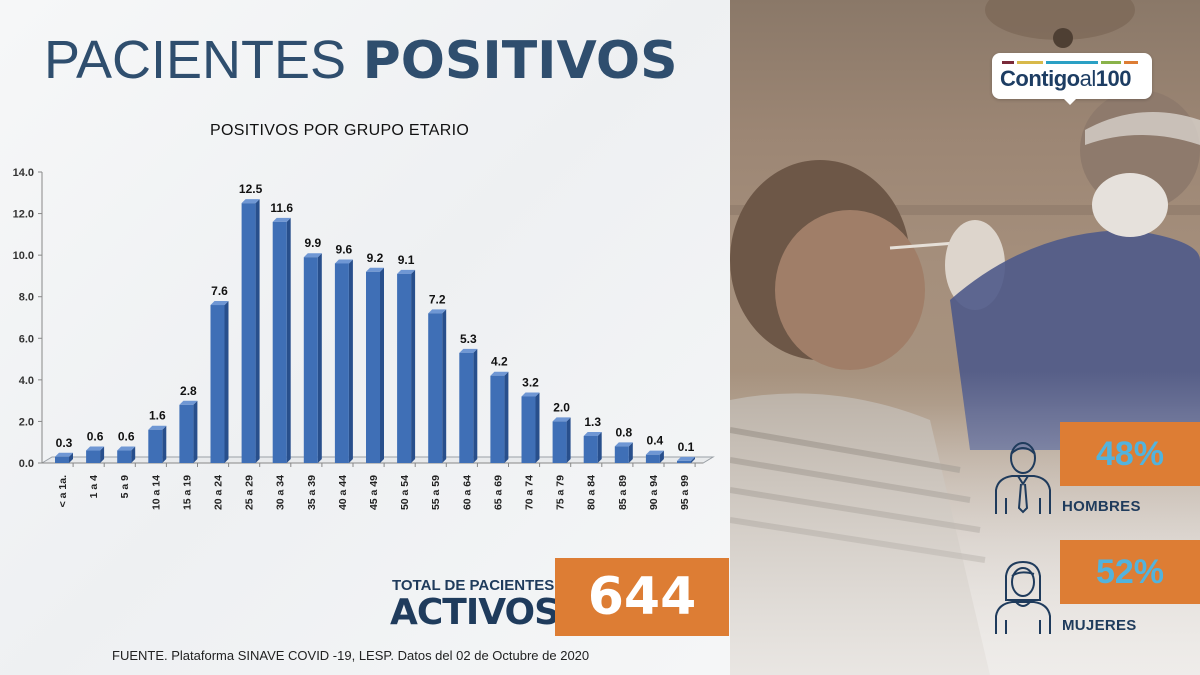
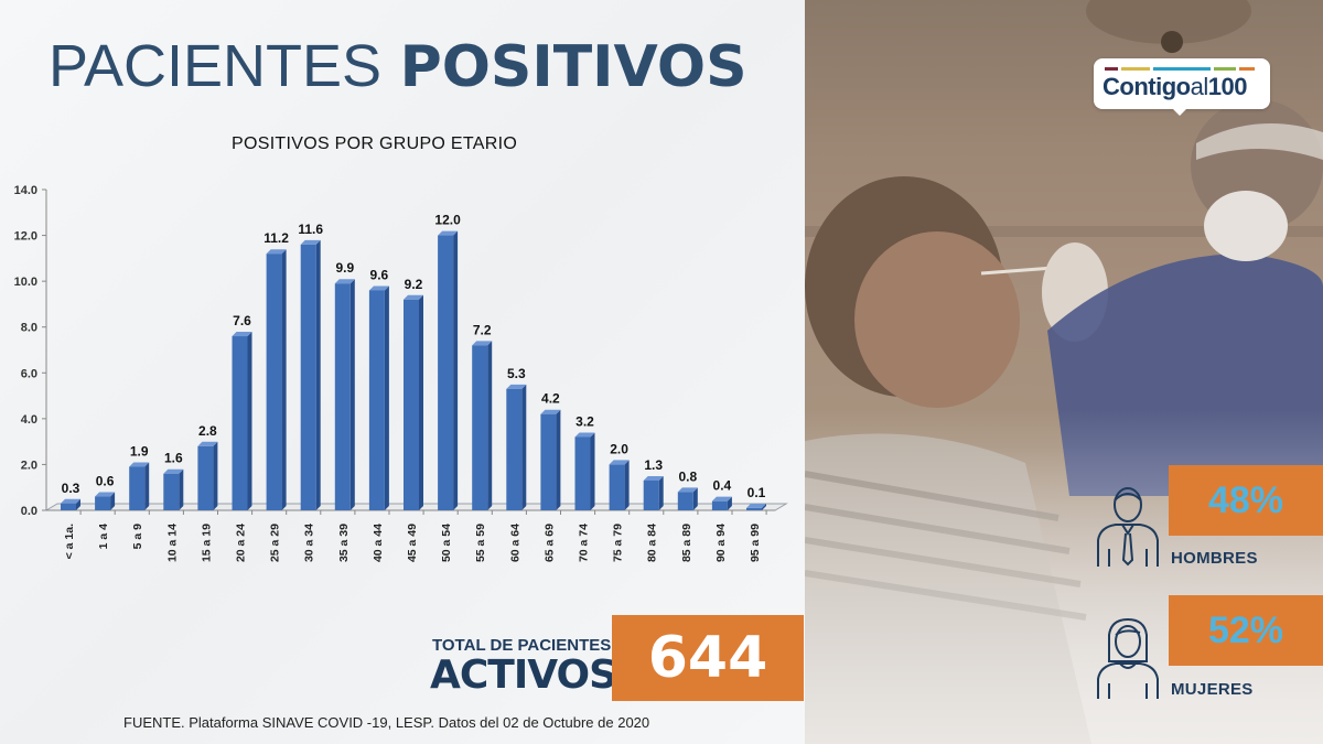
5 a 9: 0.6 -> 1.9
25 a 29: 12.5 -> 11.2
50 a 54: 9.1 -> 12.0
